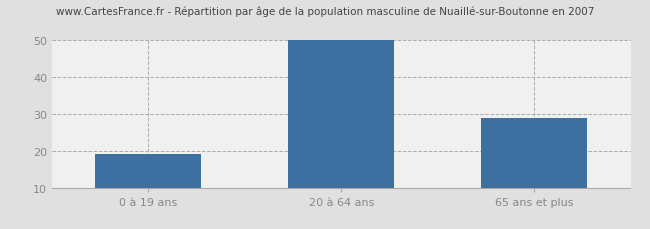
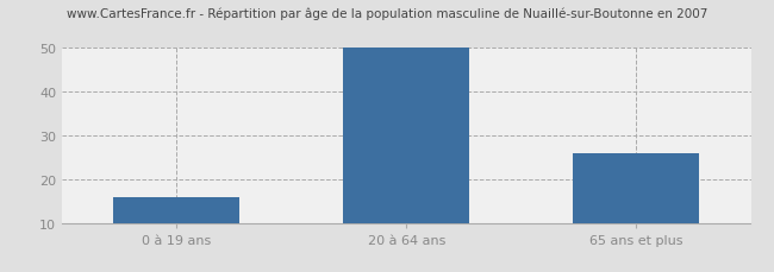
0 à 19 ans: 19 -> 16
65 ans et plus: 29 -> 26
